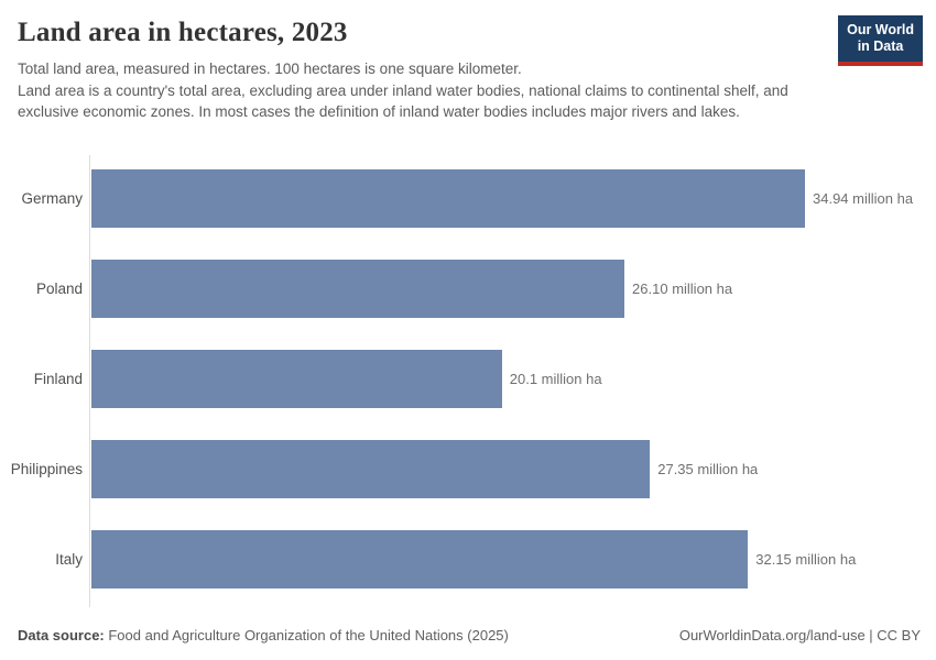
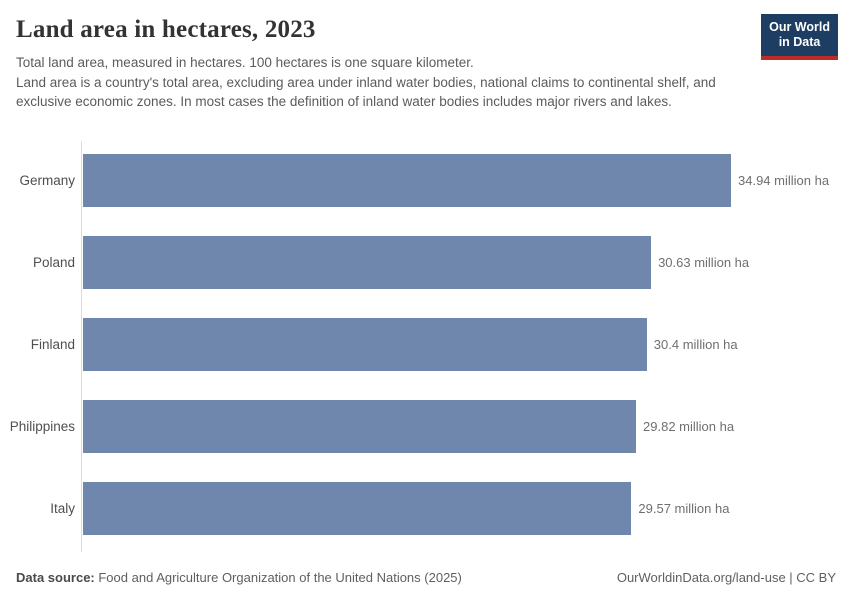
Poland: 26.10 -> 30.63
Finland: 20.1 -> 30.4
Philippines: 27.35 -> 29.82
Italy: 32.15 -> 29.57
